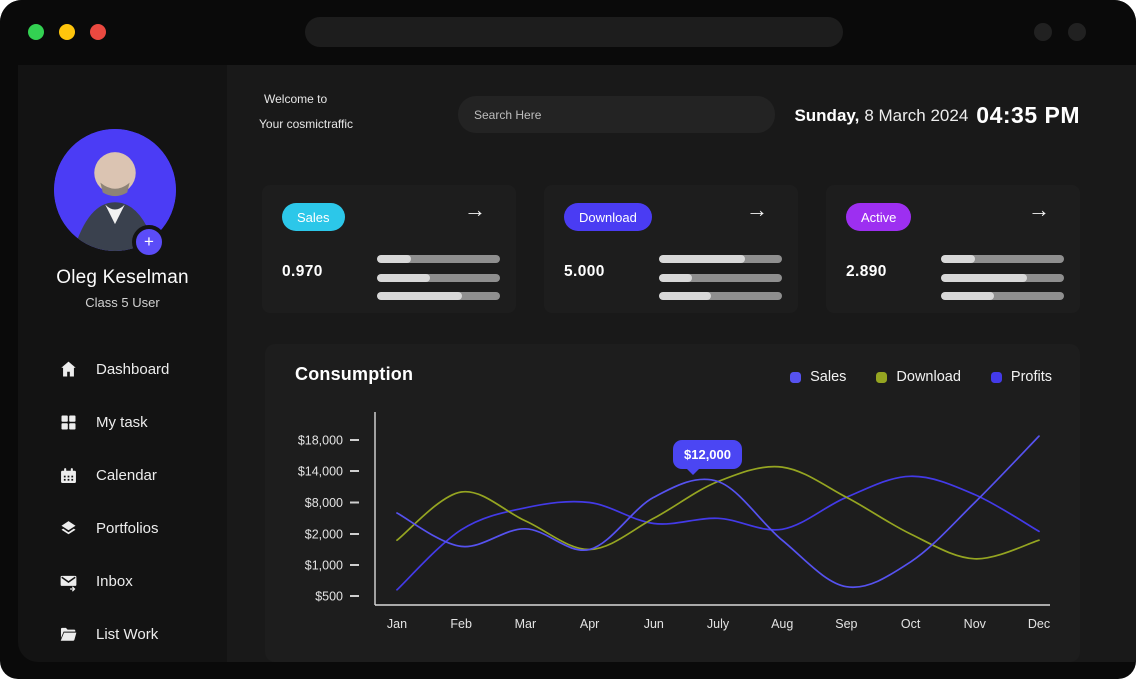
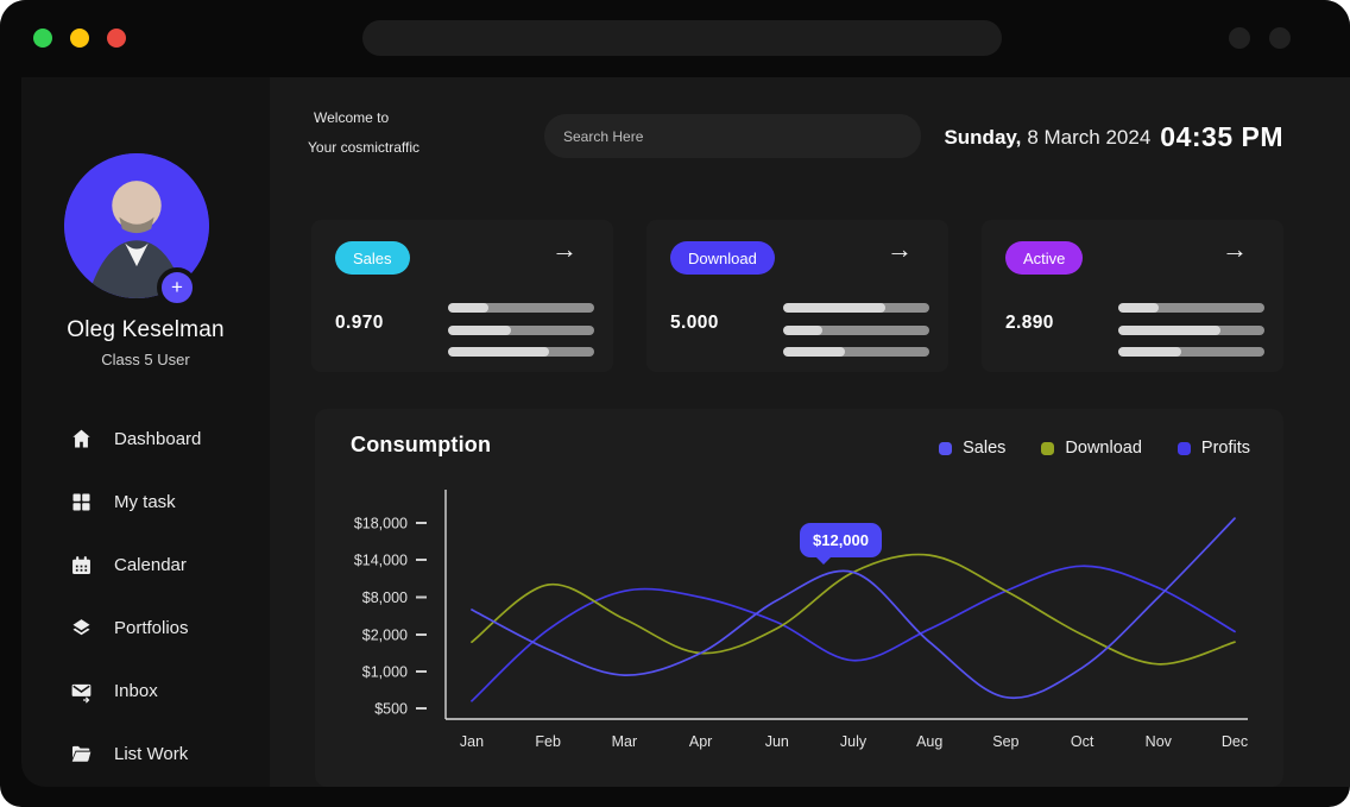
Sales/Mar: $3000 -> $1000
Profits/Mar: $7000 -> $9000
Sales/Jun: $9000 -> $8000
Download/Jun: $5000 -> $3000
Profits/July: $5000 -> $1000
